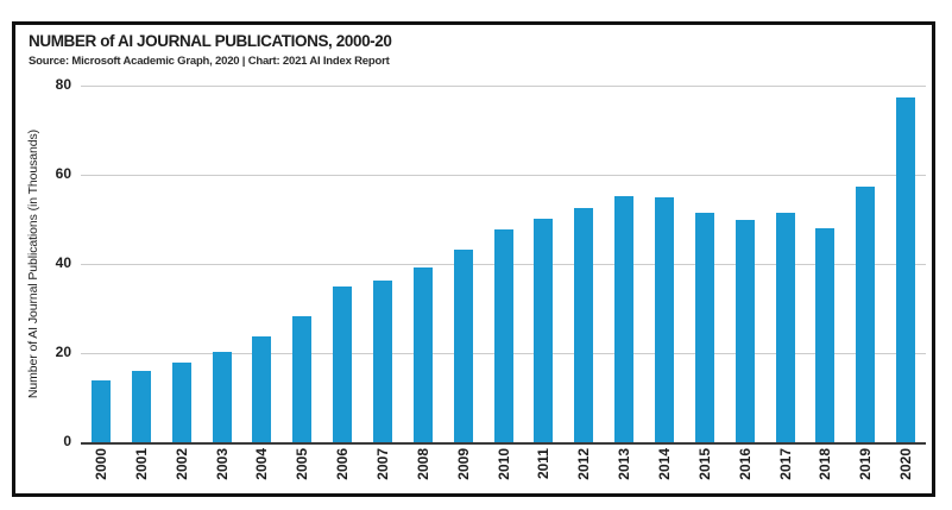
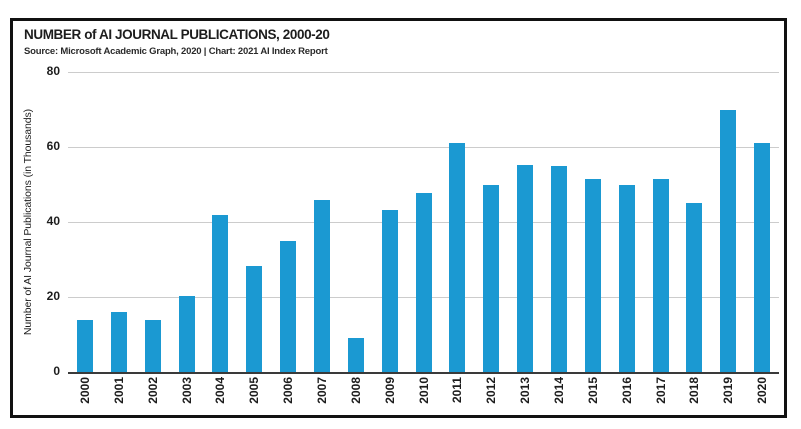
2002: 18 -> 14
2004: 24 -> 42
2007: 36 -> 46
2008: 39 -> 9
2011: 50 -> 61
2012: 53 -> 50
2018: 48 -> 45
2019: 57 -> 70
2020: 77 -> 61
